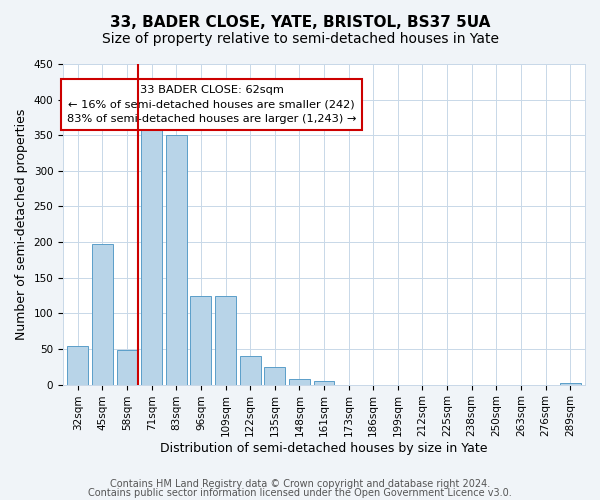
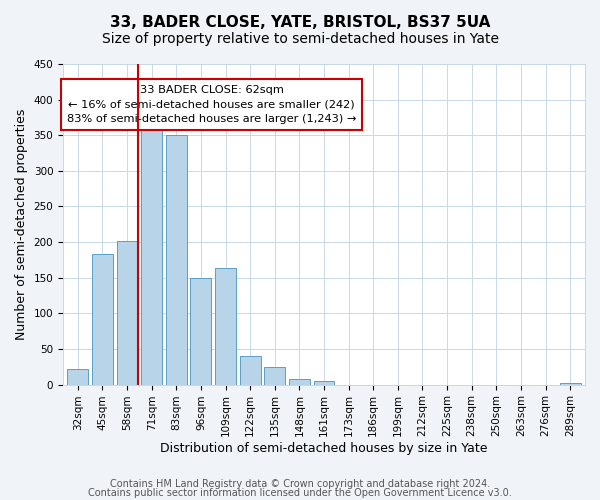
32sqm: 54 -> 22
45sqm: 198 -> 183
58sqm: 48 -> 202
96sqm: 124 -> 150
109sqm: 124 -> 163
